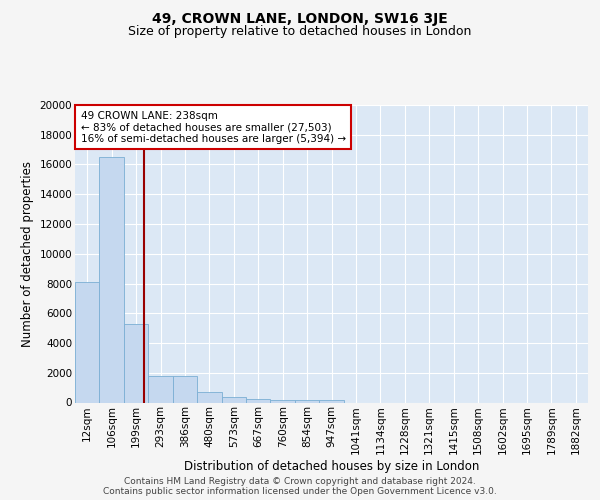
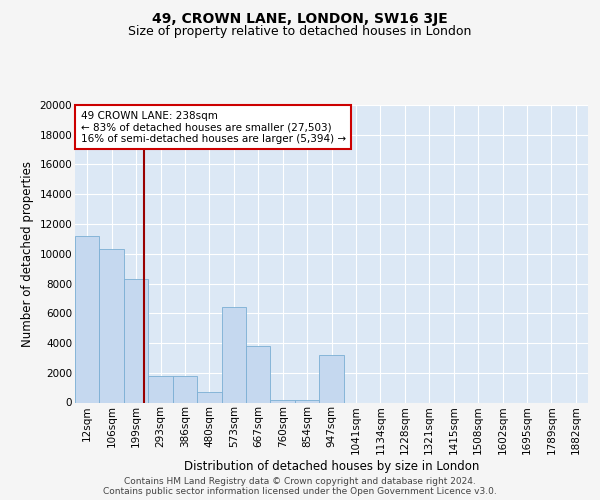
12sqm: 8100 -> 11200
106sqm: 16500 -> 10300
199sqm: 5300 -> 8300
573sqm: 400 -> 6400
667sqm: 200 -> 3800
947sqm: 200 -> 3200
